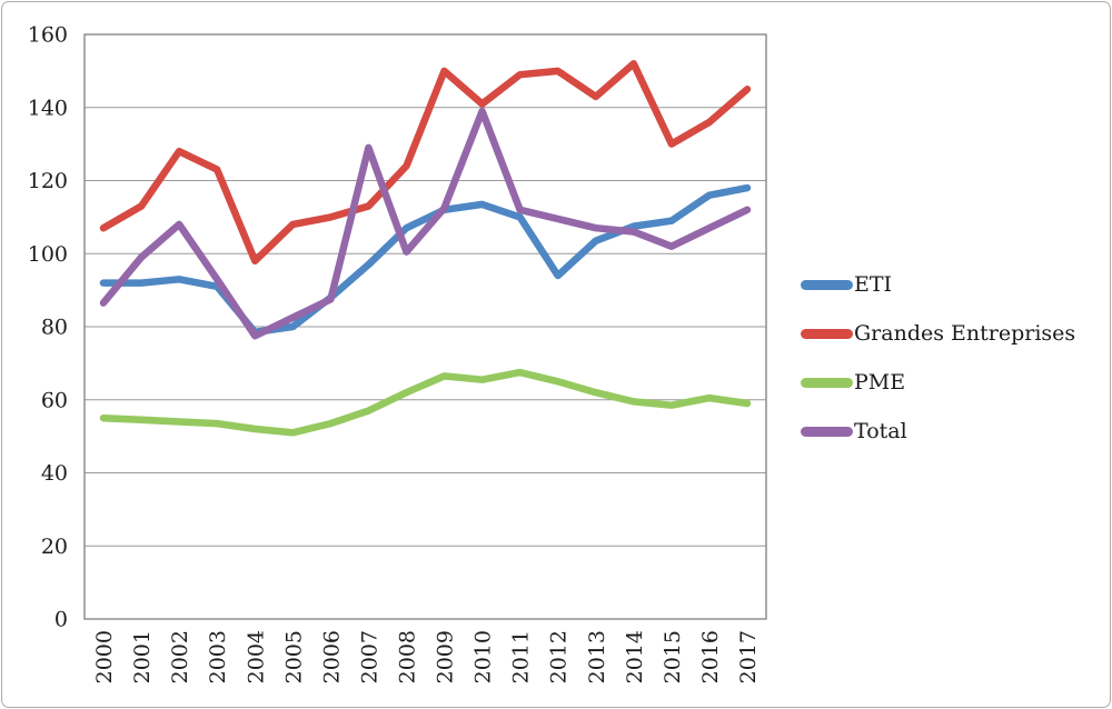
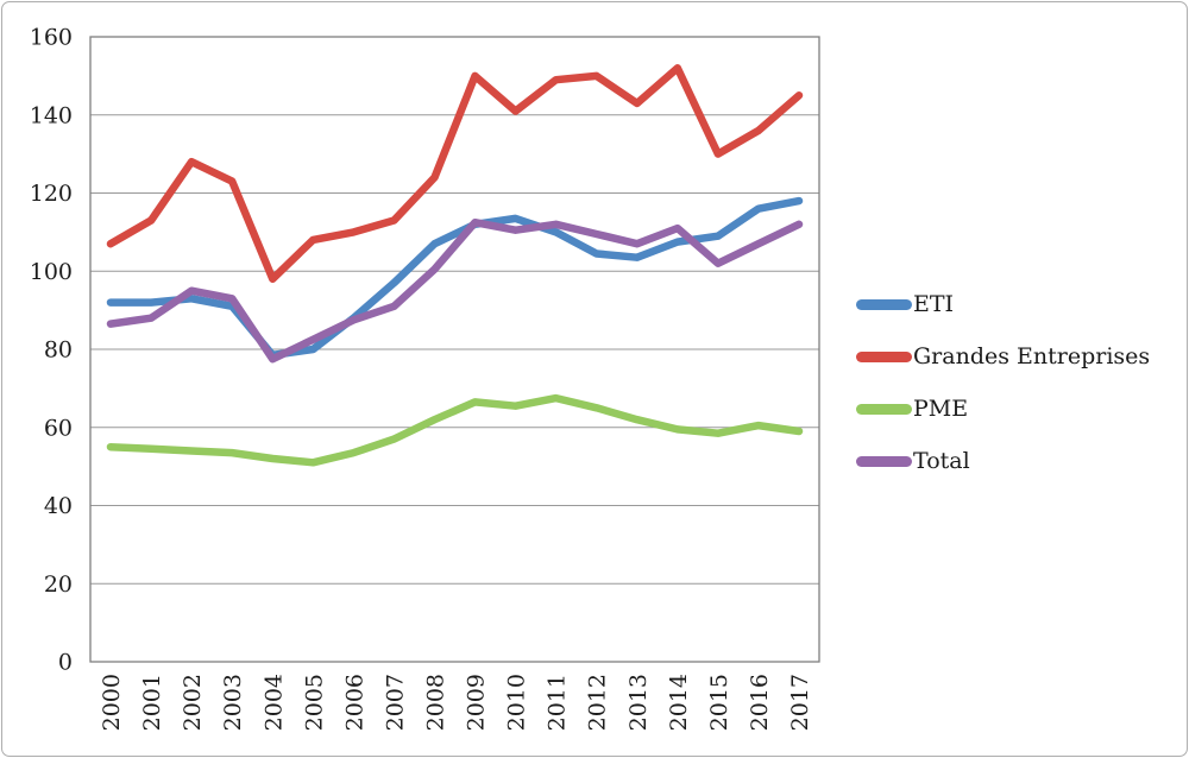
Total/2001: 99 -> 88
Total/2002: 108 -> 95
Total/2007: 129 -> 91
Total/2010: 139 -> 110
ETI/2012: 94 -> 104
Total/2014: 106 -> 111
